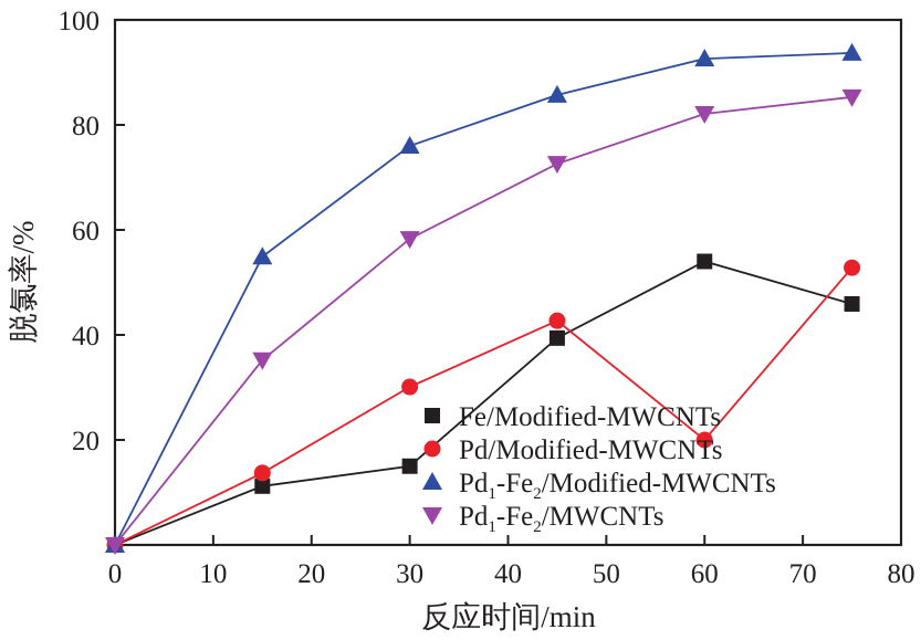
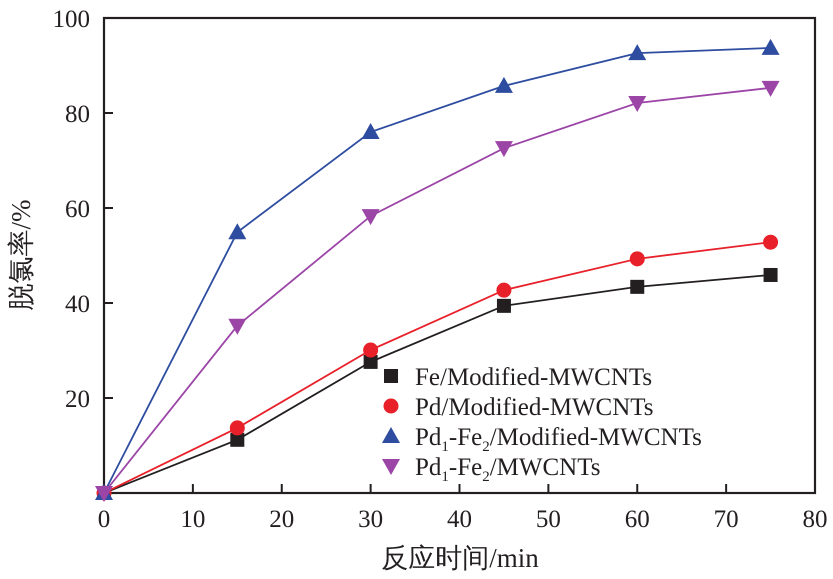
Fe/Modified-MWCNTs/30: 15 -> 28
Fe/Modified-MWCNTs/60: 54 -> 43
Pd/Modified-MWCNTs/60: 20 -> 49
